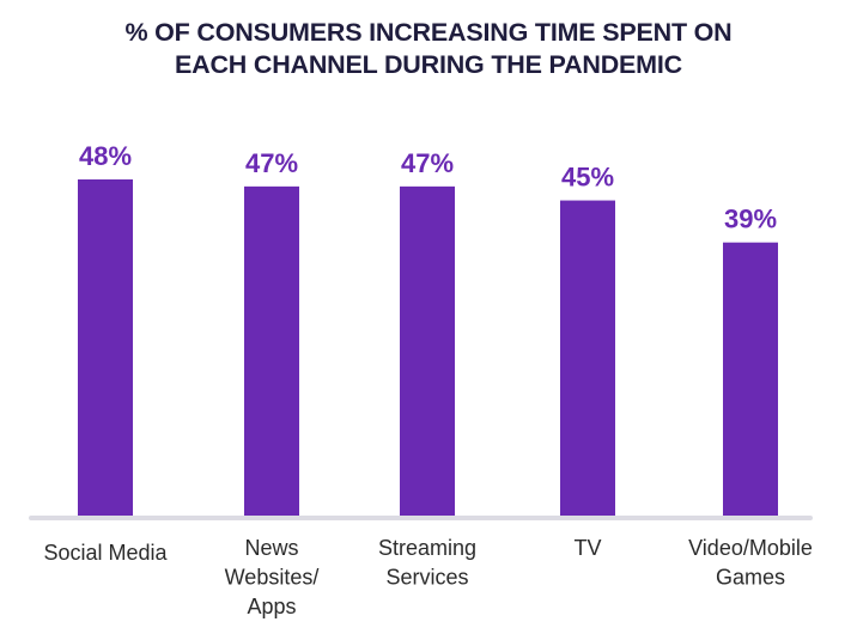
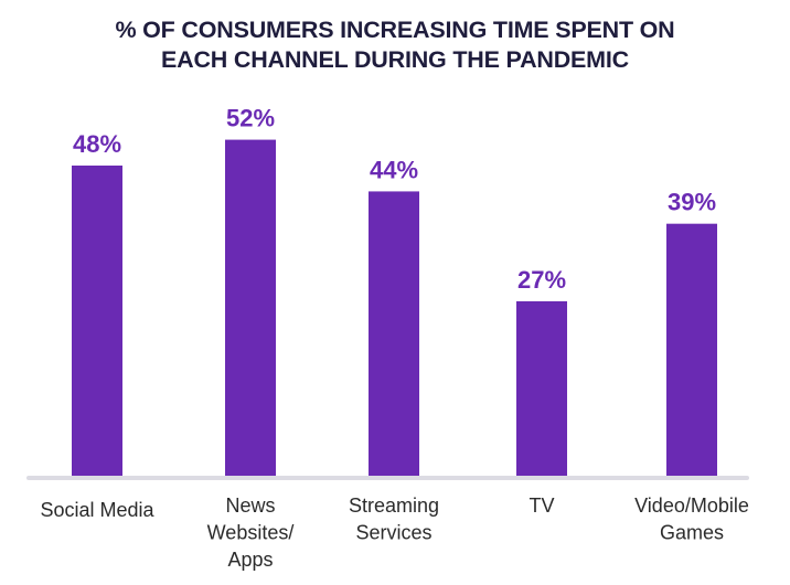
News Websites/ Apps: 47% -> 52%
Streaming Services: 47% -> 44%
TV: 45% -> 27%
